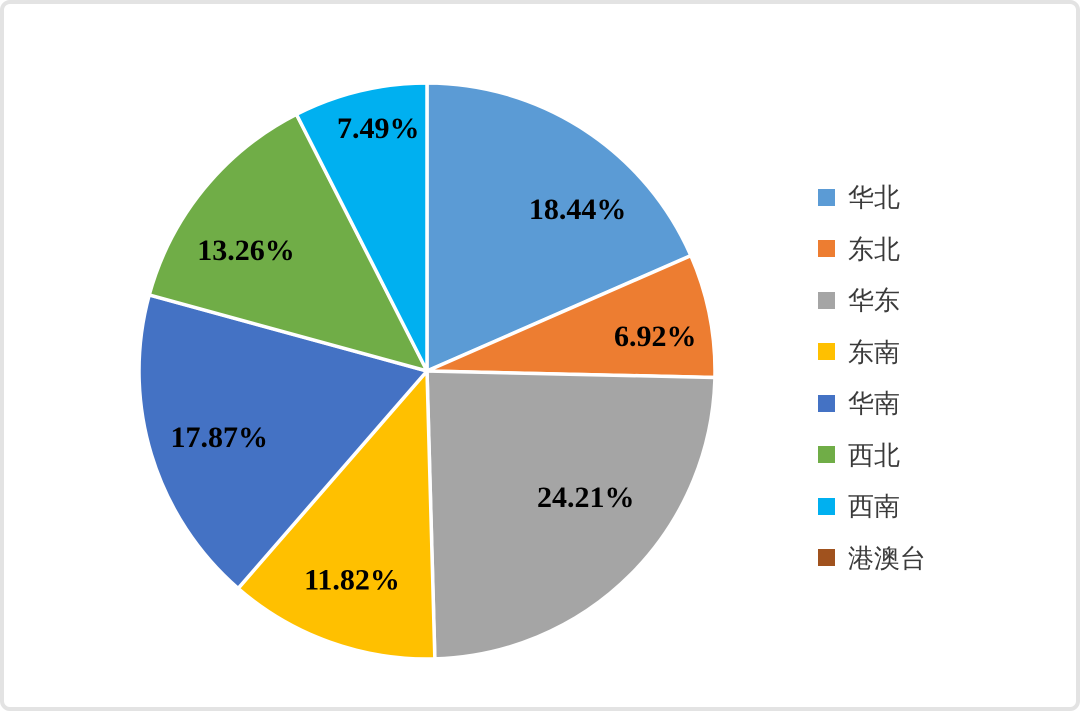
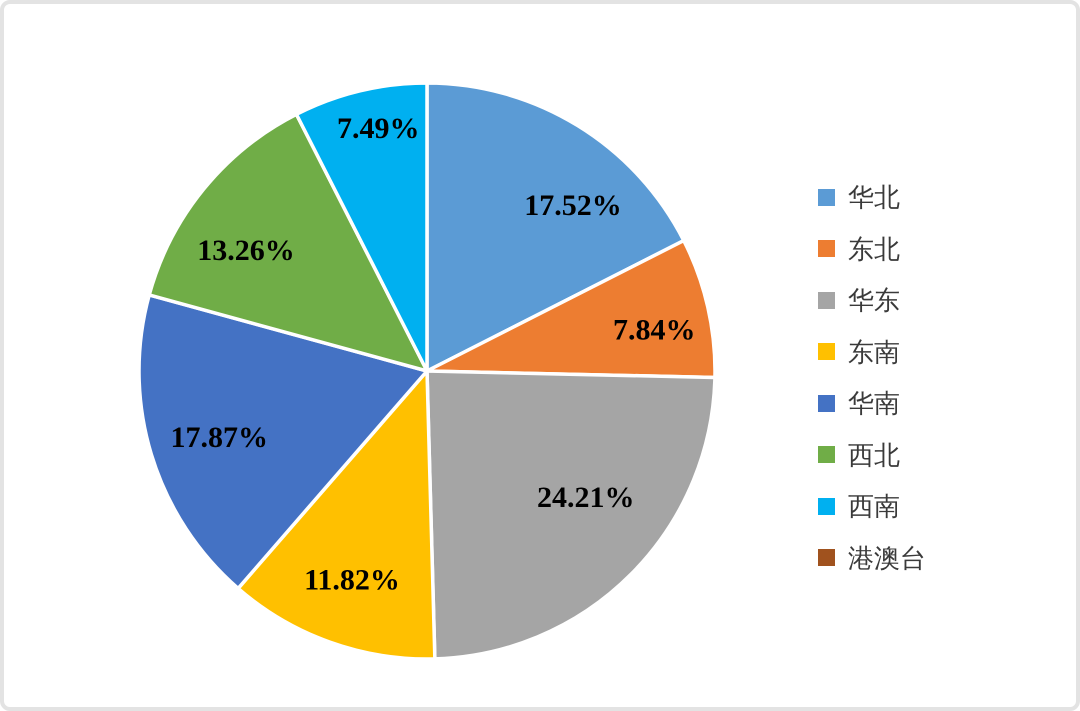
华北: 18.44% -> 17.52%
东北: 6.92% -> 7.84%
